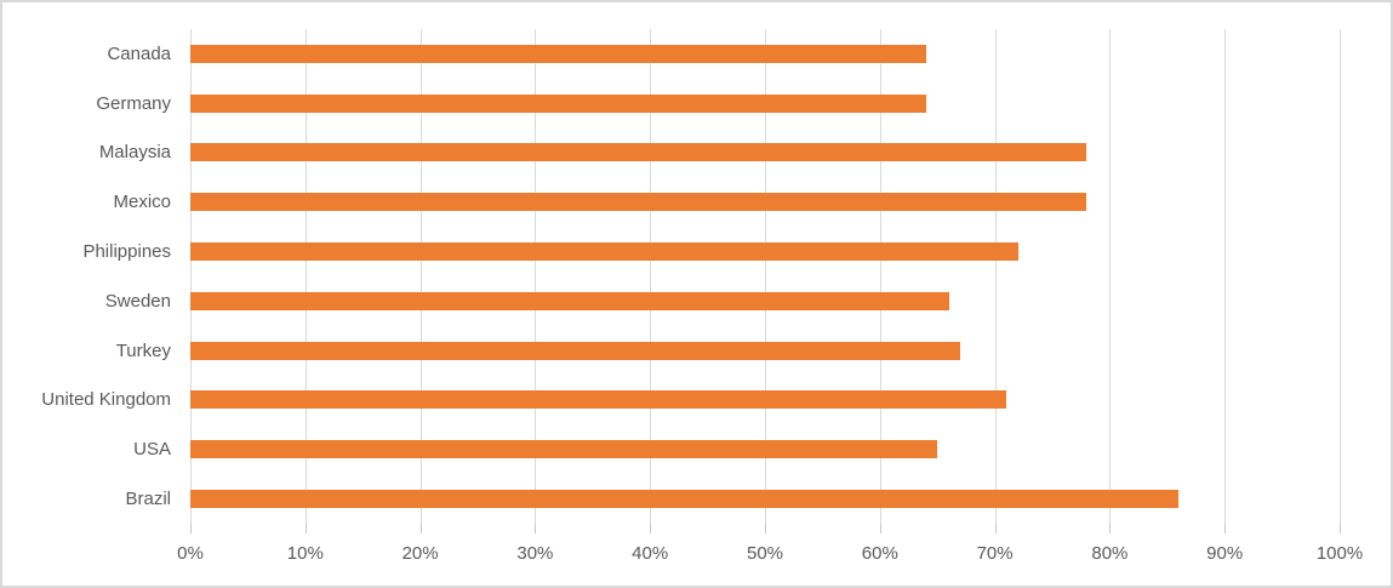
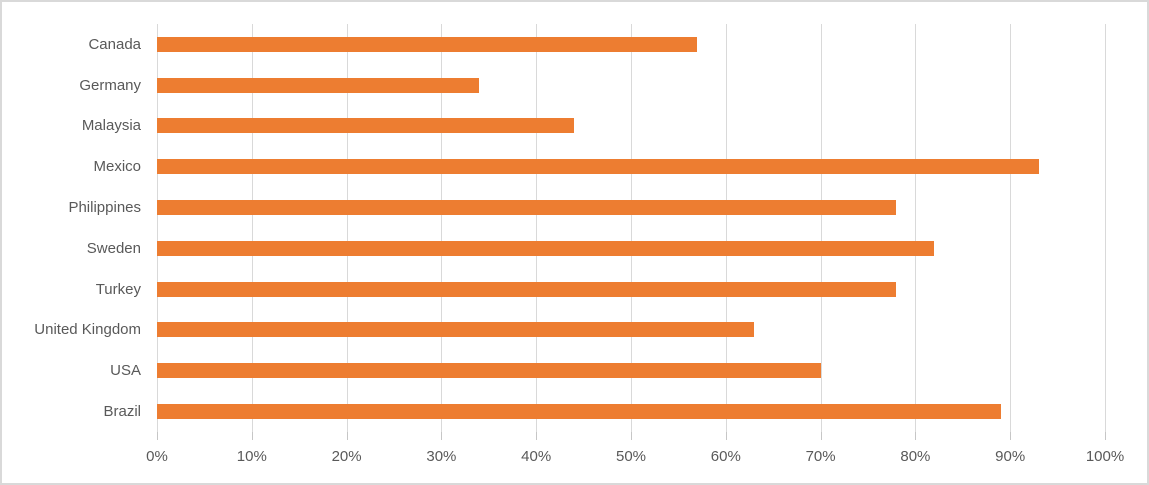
Canada: 64% -> 57%
Germany: 64% -> 34%
Malaysia: 78% -> 44%
Mexico: 78% -> 93%
Philippines: 72% -> 78%
Sweden: 66% -> 82%
Turkey: 67% -> 78%
United Kingdom: 71% -> 63%
USA: 65% -> 70%
Brazil: 86% -> 89%
